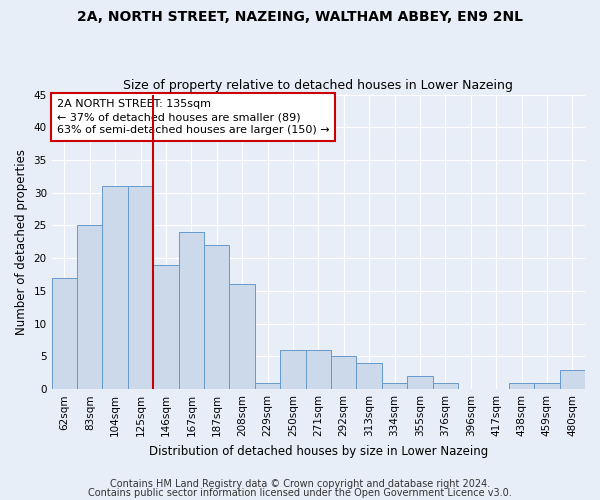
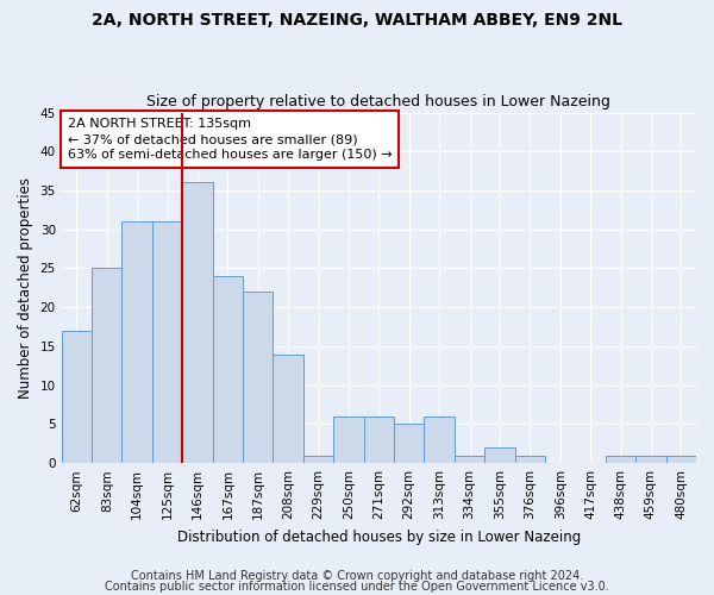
146sqm: 19 -> 36
208sqm: 16 -> 14
313sqm: 4 -> 6
480sqm: 3 -> 1
